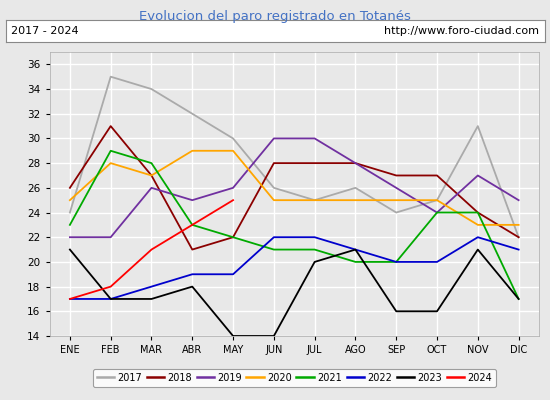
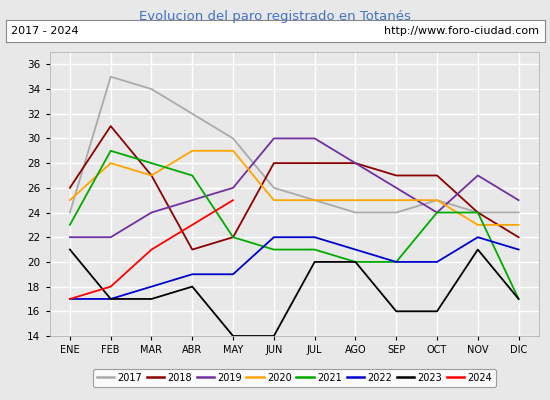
2019/MAR: 26 -> 24
2021/ABR: 23 -> 27
2017/AGO: 26 -> 24
2023/AGO: 21 -> 20
2017/NOV: 31 -> 24
2017/DIC: 22 -> 24
